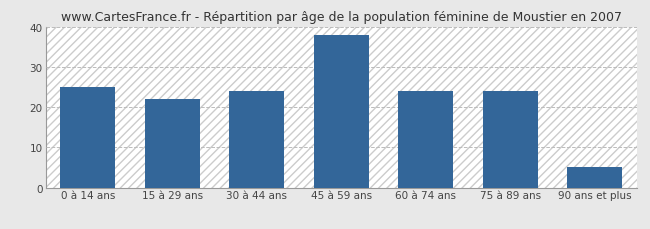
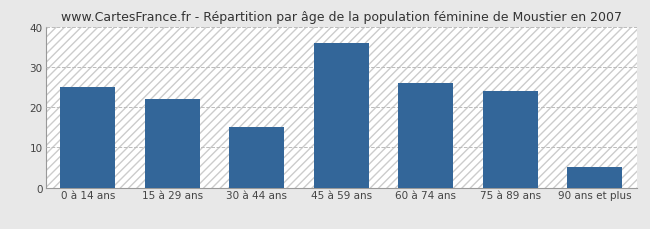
30 à 44 ans: 24 -> 15
45 à 59 ans: 38 -> 36
60 à 74 ans: 24 -> 26
